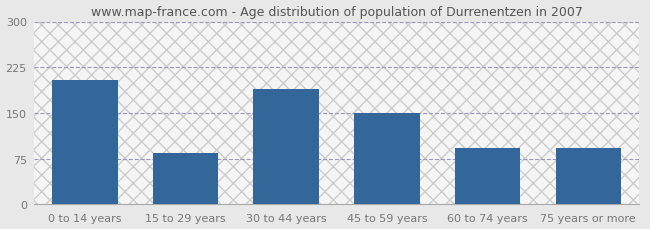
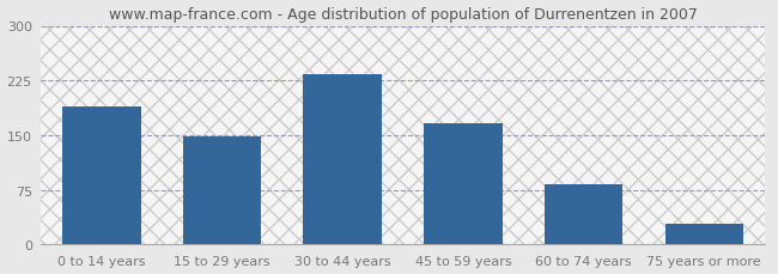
0 to 14 years: 204 -> 190
15 to 29 years: 84 -> 148
30 to 44 years: 190 -> 233
45 to 59 years: 150 -> 167
60 to 74 years: 92 -> 82
75 years or more: 92 -> 28
